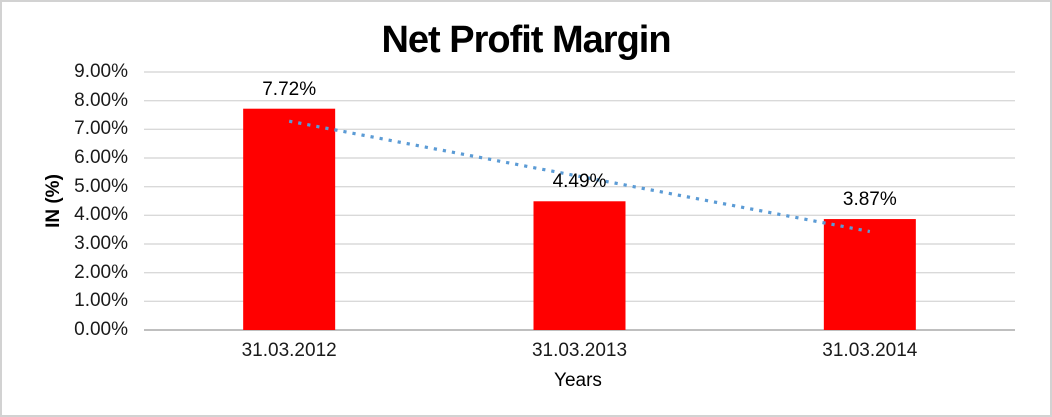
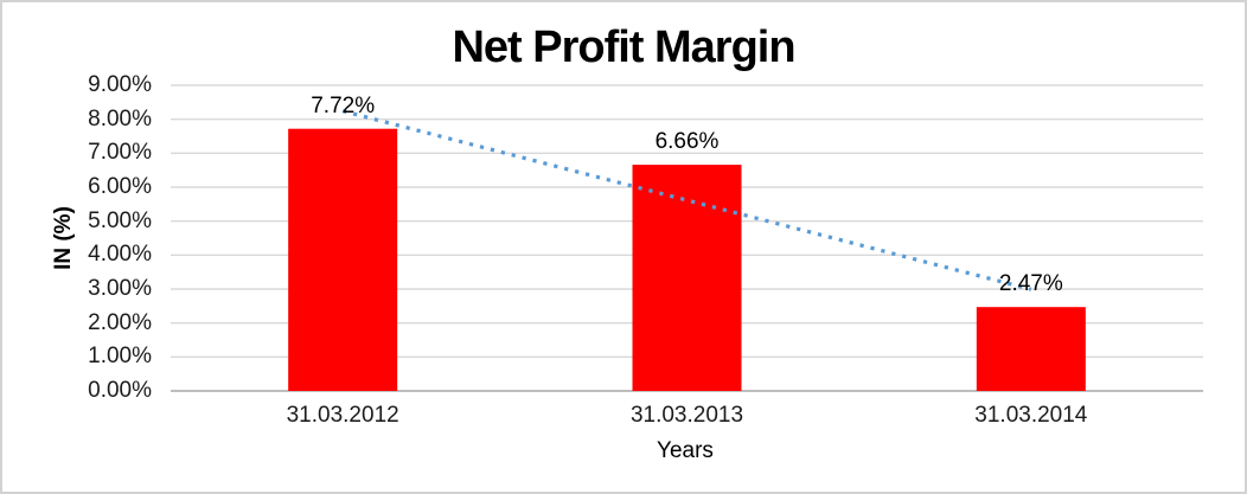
31.03.2013: 4.49% -> 6.66%
31.03.2014: 3.87% -> 2.47%
